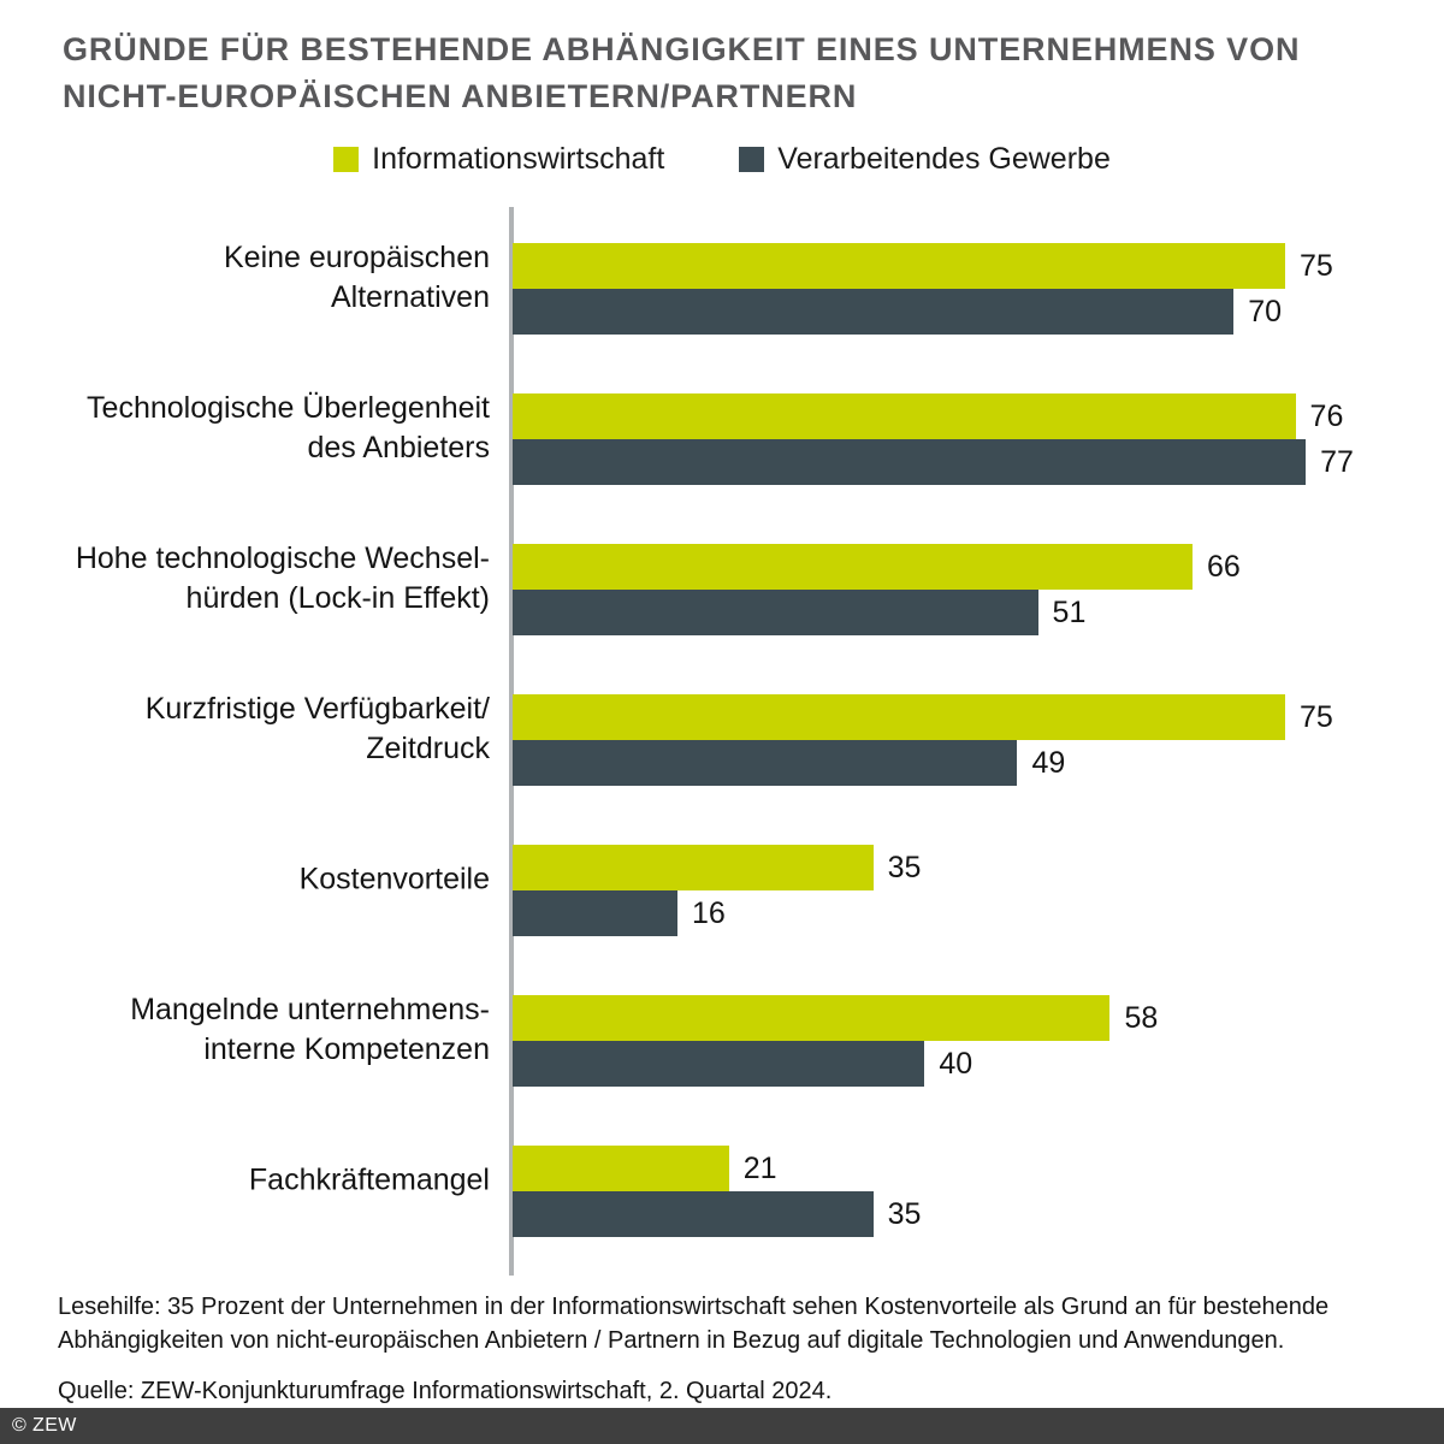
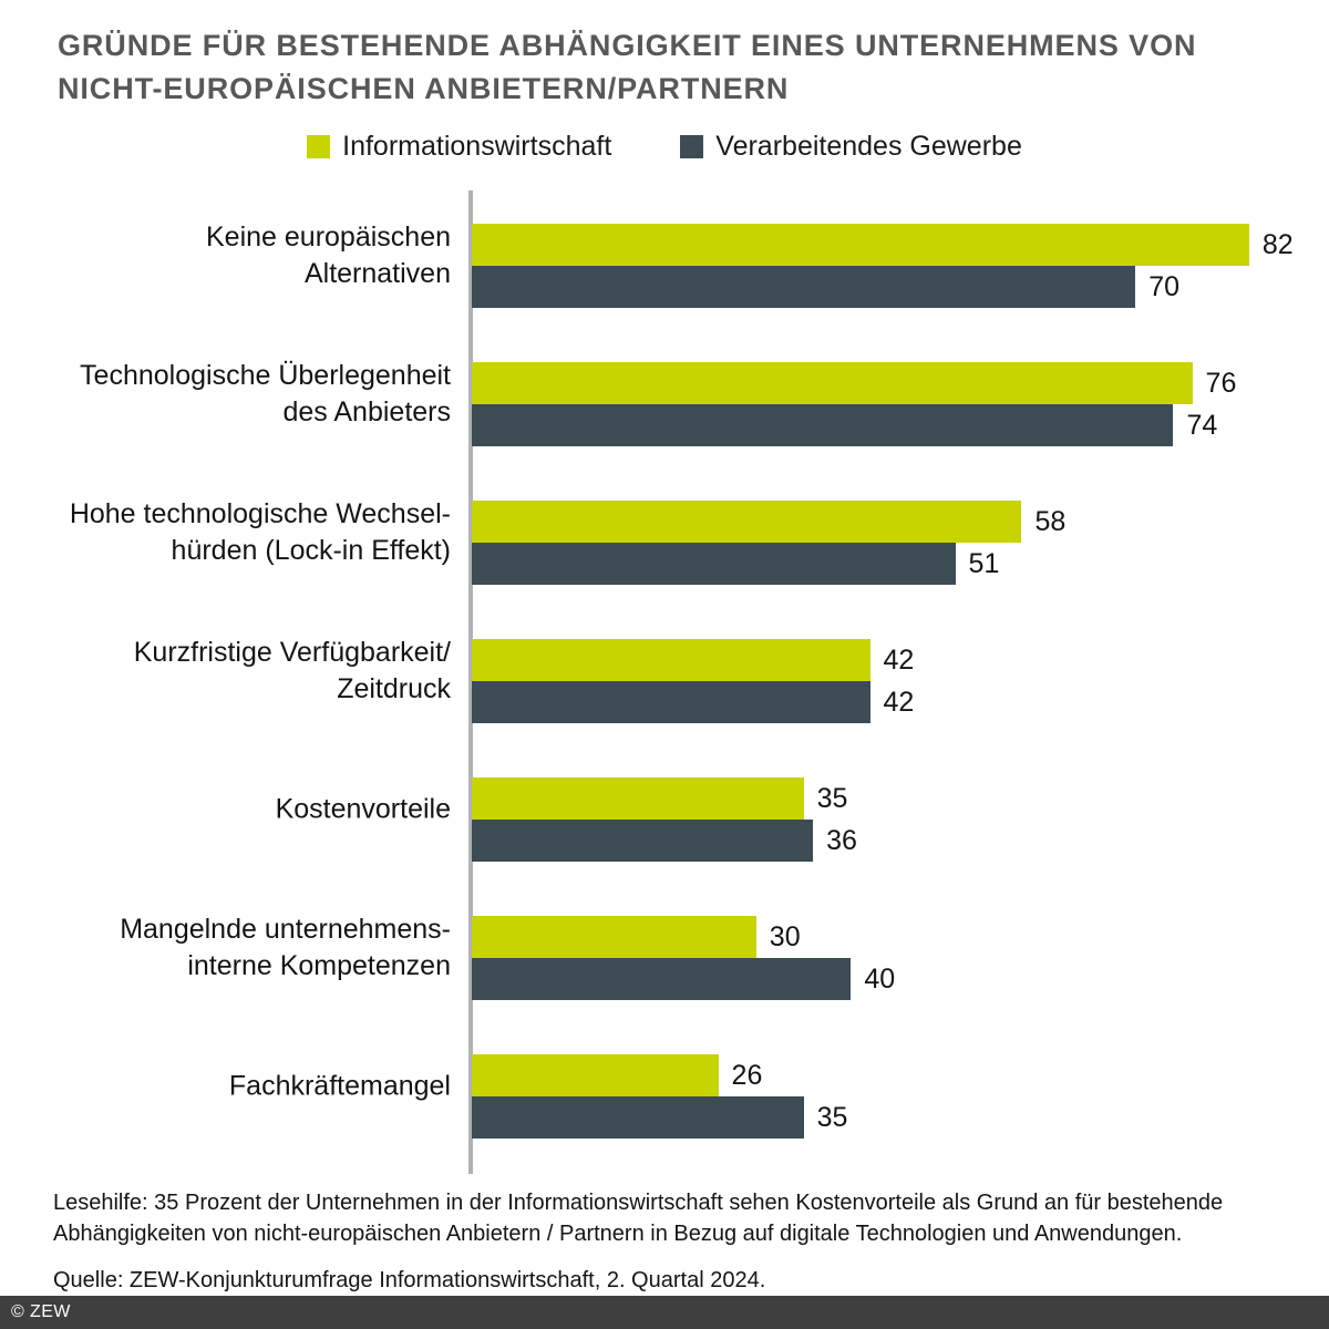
Informationswirtschaft/Keine europäischen Alternativen: 75 -> 82
Verarbeitendes Gewerbe/Technologische Überlegenheit des Anbieters: 77 -> 74
Informationswirtschaft/Hohe technologische Wechsel- hürden (Lock-in Effekt): 66 -> 58
Informationswirtschaft/Kurzfristige Verfügbarkeit/ Zeitdruck: 75 -> 42
Verarbeitendes Gewerbe/Kurzfristige Verfügbarkeit/ Zeitdruck: 49 -> 42
Verarbeitendes Gewerbe/Kostenvorteile: 16 -> 36
Informationswirtschaft/Mangelnde unternehmens- interne Kompetenzen: 58 -> 30
Informationswirtschaft/Fachkräftemangel: 21 -> 26
